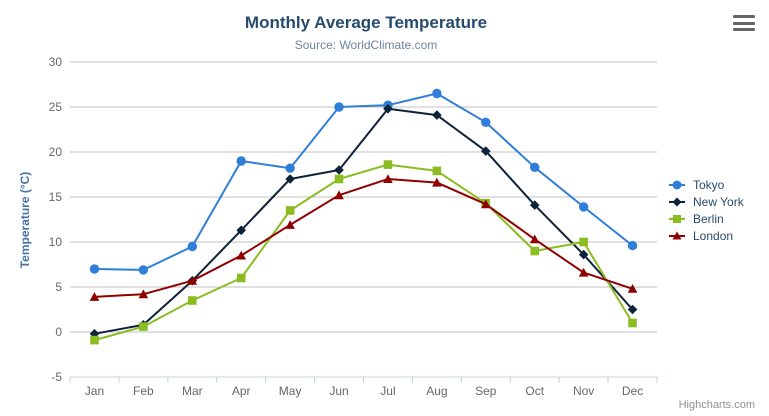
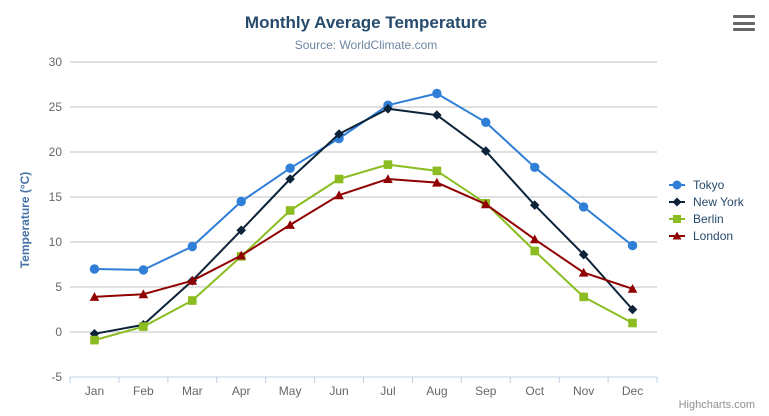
Tokyo/Apr: 19 -> 14
Berlin/Apr: 6 -> 8
Tokyo/Jun: 25 -> 22
New York/Jun: 18 -> 22
Berlin/Nov: 10 -> 4
